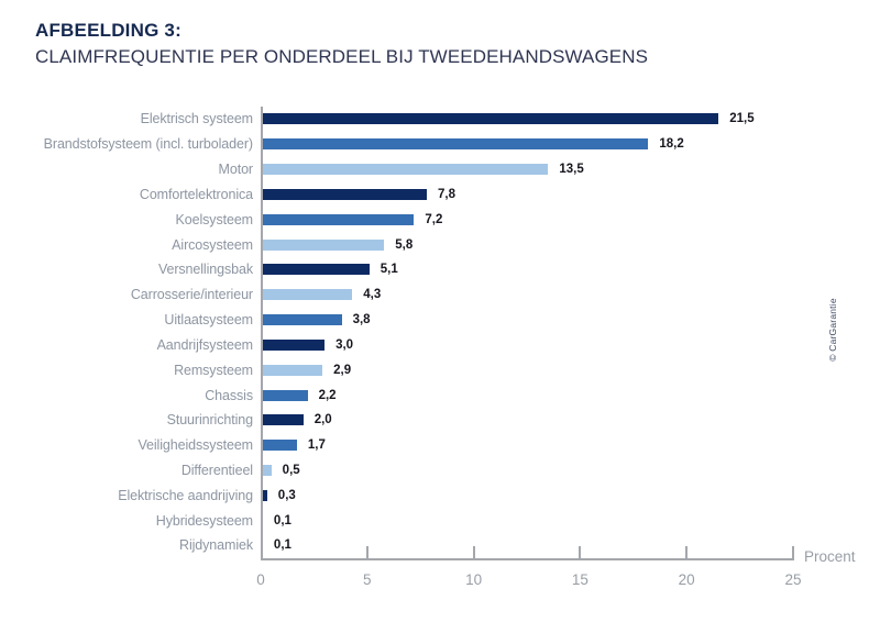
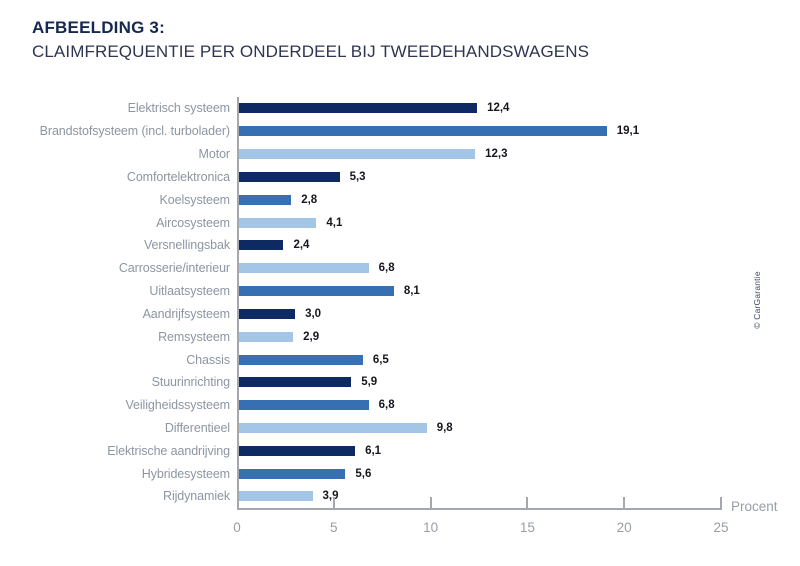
Elektrisch systeem: 21,5 -> 12,4
Brandstofsysteem (incl. turbolader): 18,2 -> 19,1
Motor: 13,5 -> 12,3
Comfortelektronica: 7,8 -> 5,3
Koelsysteem: 7,2 -> 2,8
Aircosysteem: 5,8 -> 4,1
Versnellingsbak: 5,1 -> 2,4
Carrosserie/interieur: 4,3 -> 6,8
Uitlaatsysteem: 3,8 -> 8,1
Chassis: 2,2 -> 6,5
Stuurinrichting: 2,0 -> 5,9
Veiligheidssysteem: 1,7 -> 6,8
Differentieel: 0,5 -> 9,8
Elektrische aandrijving: 0,3 -> 6,1
Hybridesysteem: 0,1 -> 5,6
Rijdynamiek: 0,1 -> 3,9
